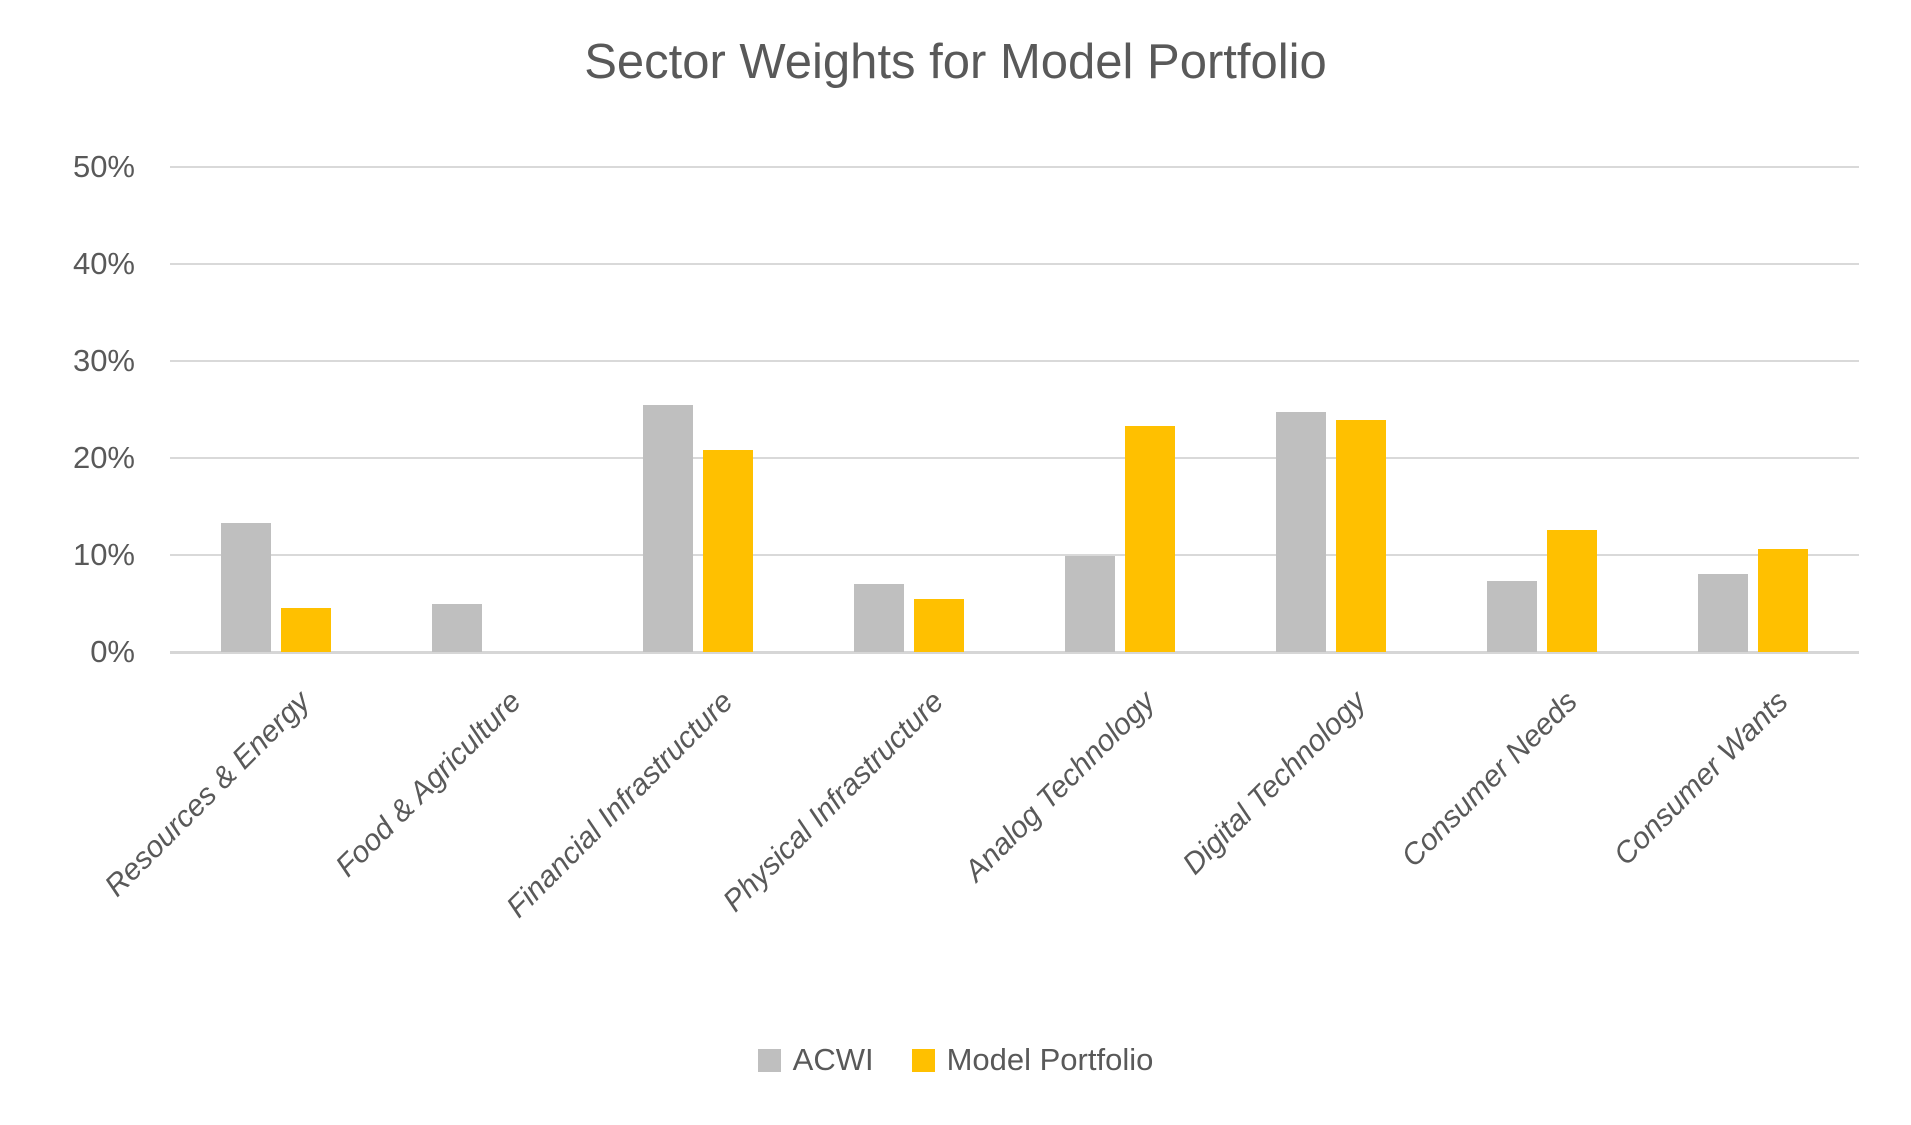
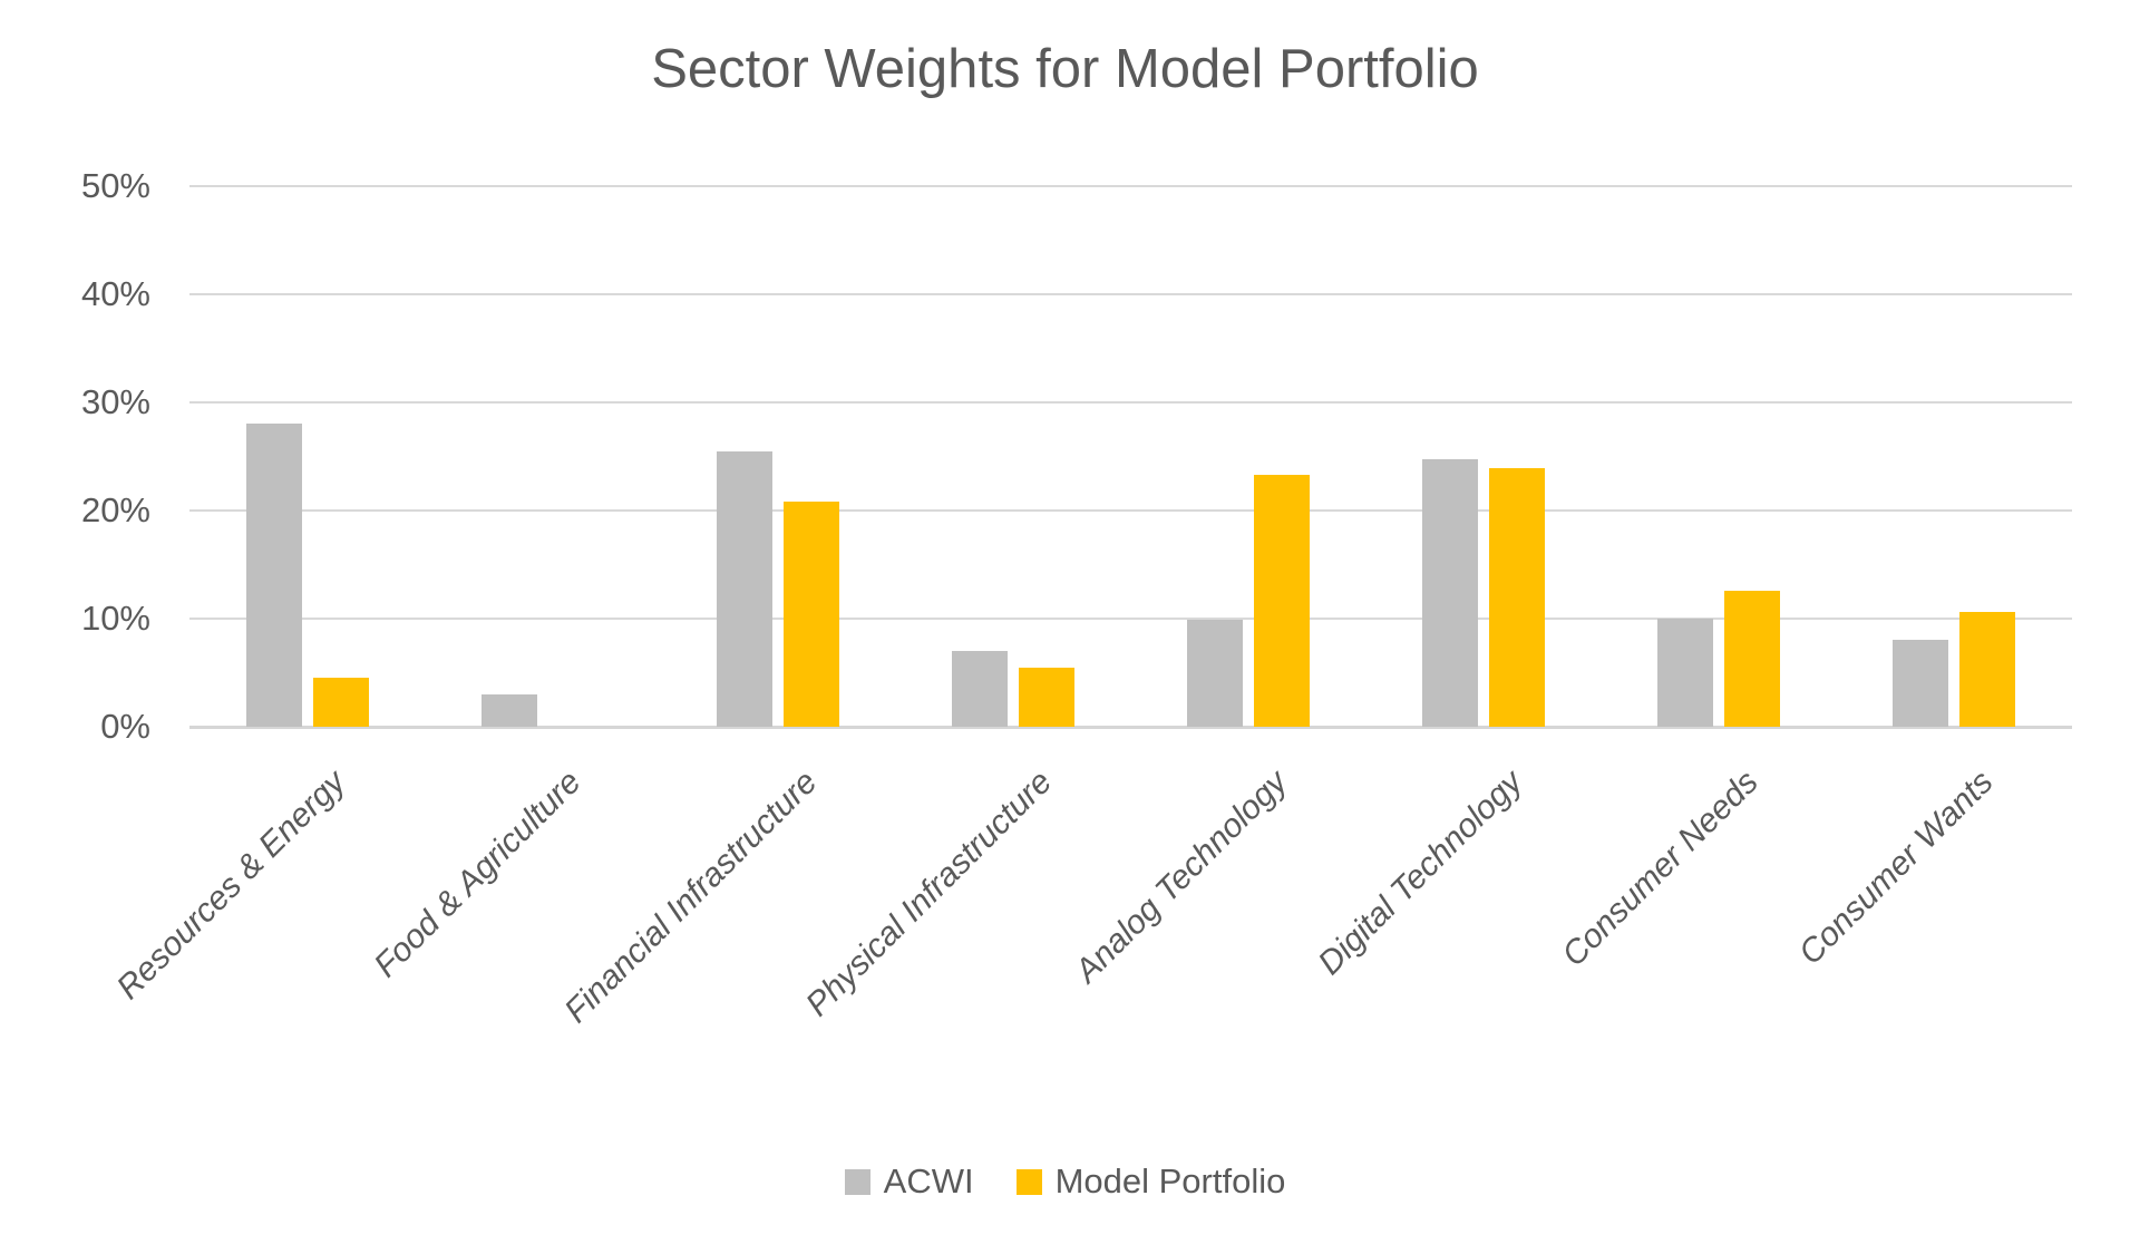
ACWI/Resources & Energy: 13% -> 28%
ACWI/Food & Agriculture: 5% -> 3%
ACWI/Consumer Needs: 7% -> 10%
